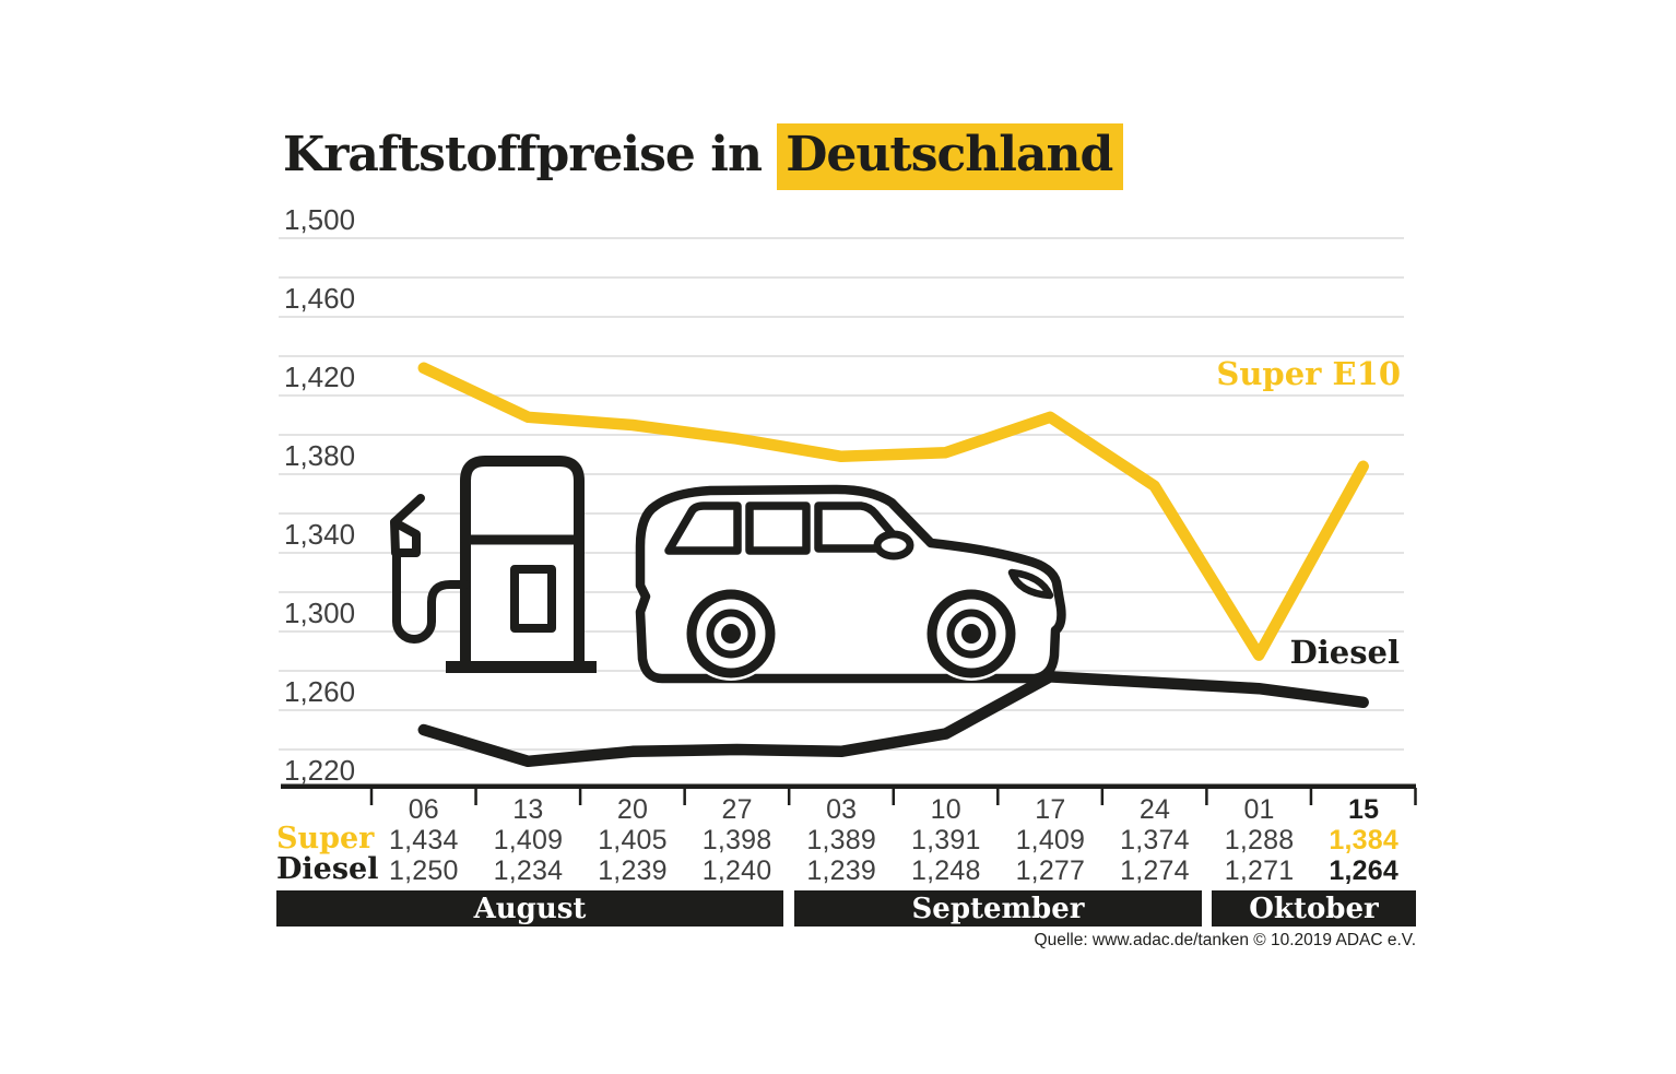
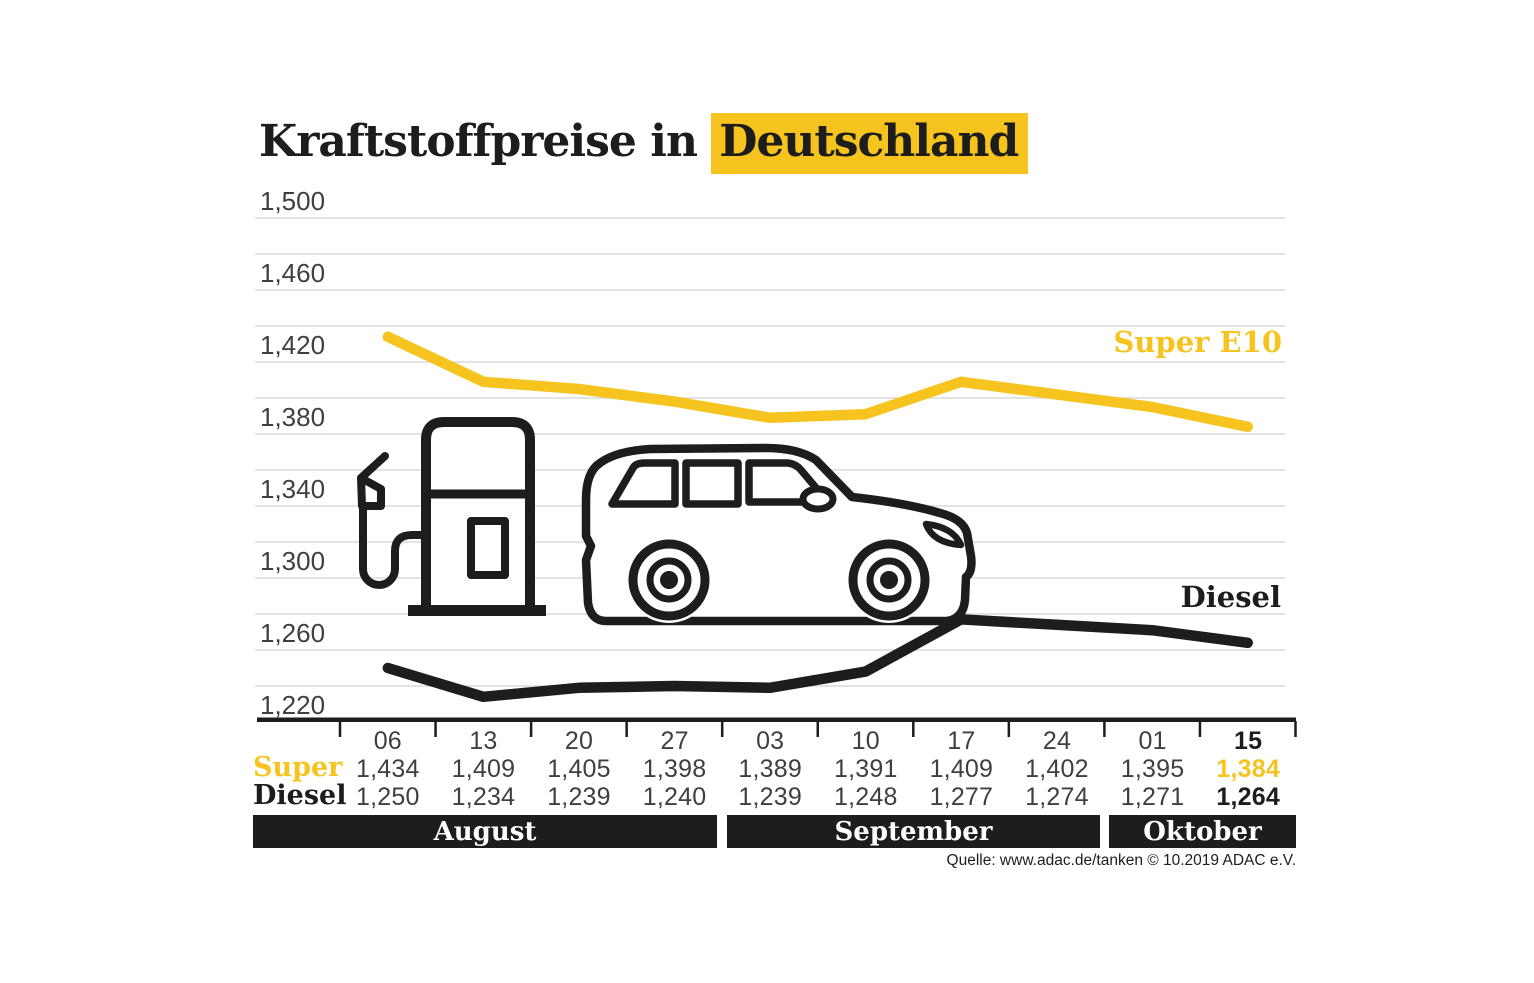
Super E10/24: 1,374 -> 1,402
Super E10/01: 1,288 -> 1,395
